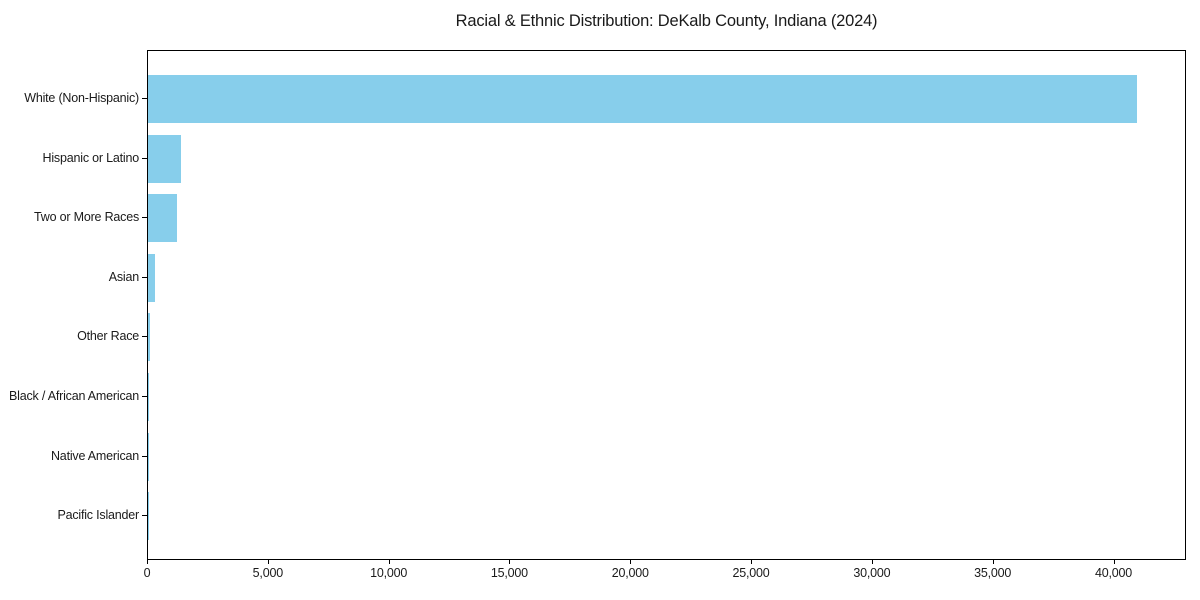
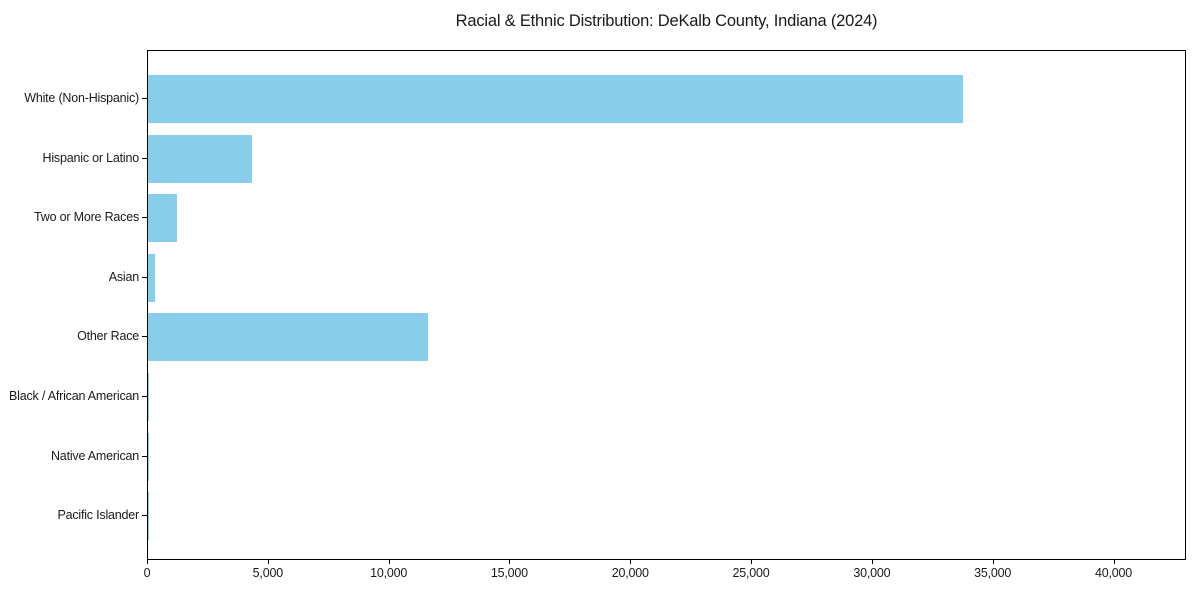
White (Non-Hispanic): 41000 -> 33800
Hispanic or Latino: 1400 -> 4300
Other Race: 100 -> 11600
